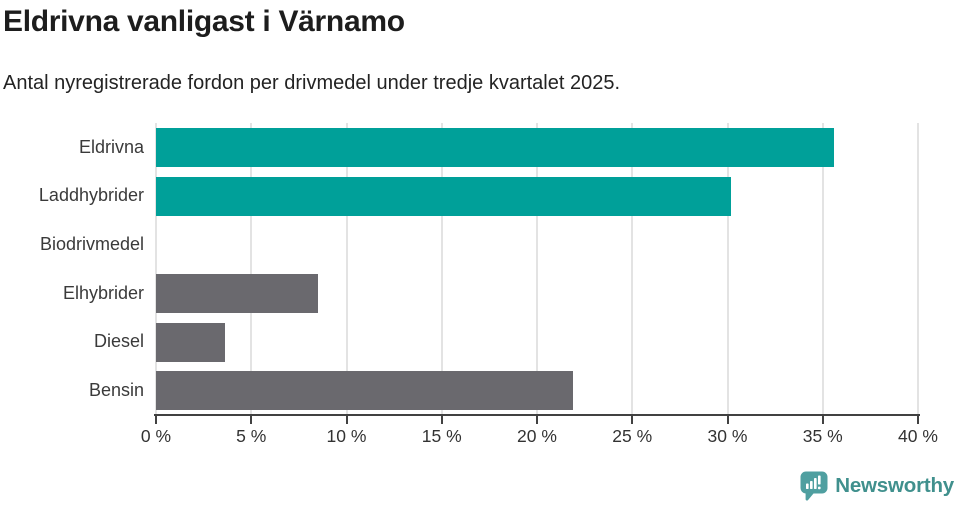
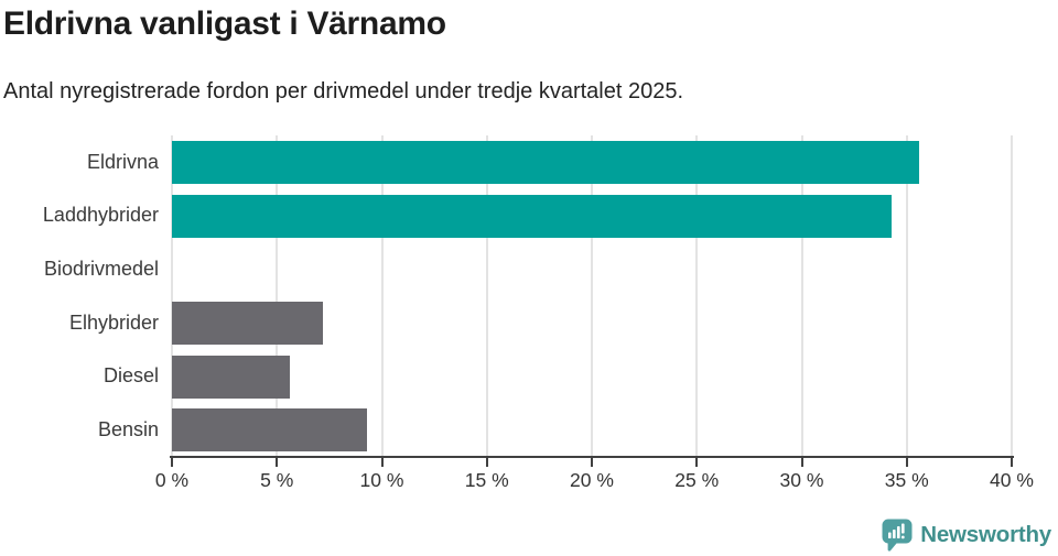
Laddhybrider: 30.2% -> 34.3%
Elhybrider: 8.5% -> 7.2%
Diesel: 3.6% -> 5.6%
Bensin: 21.9% -> 9.3%
